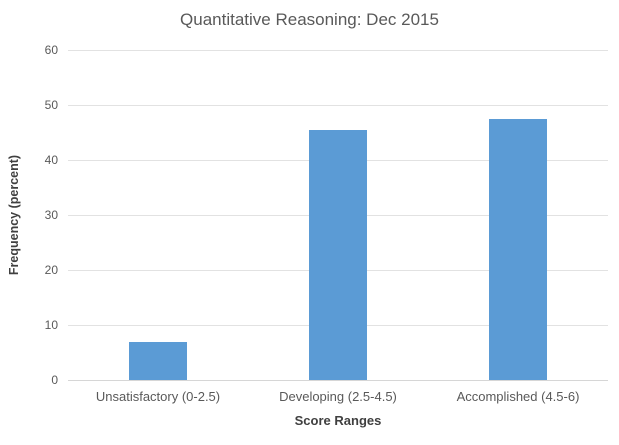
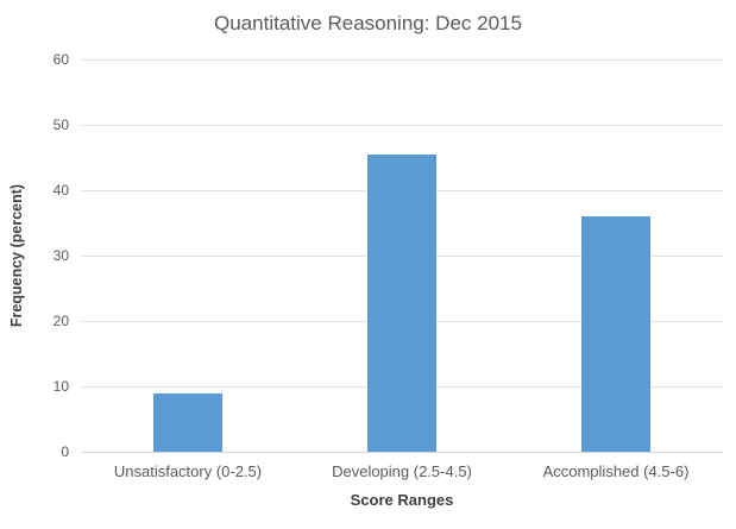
Unsatisfactory (0-2.5): 7 -> 9
Accomplished (4.5-6): 48 -> 36
